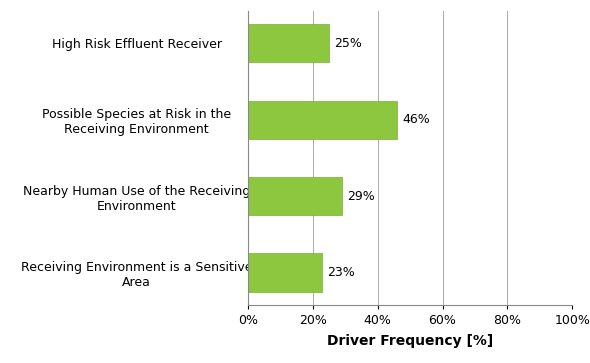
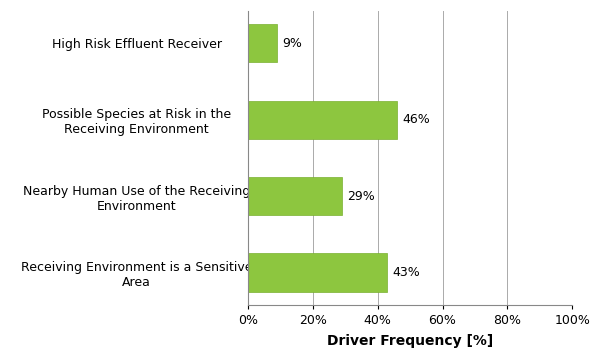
High Risk Effluent Receiver: 25% -> 9%
Receiving Environment is a Sensitive Area: 23% -> 43%
